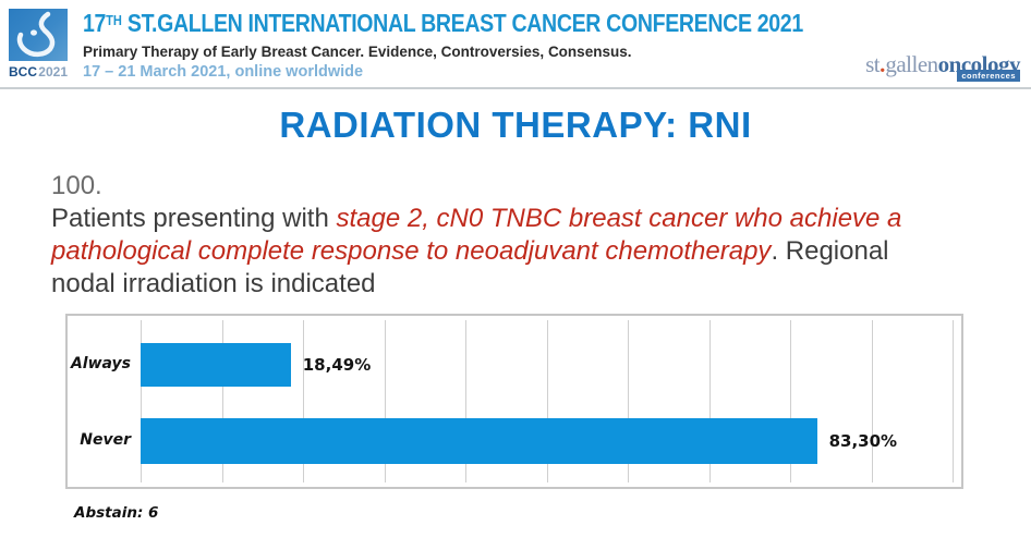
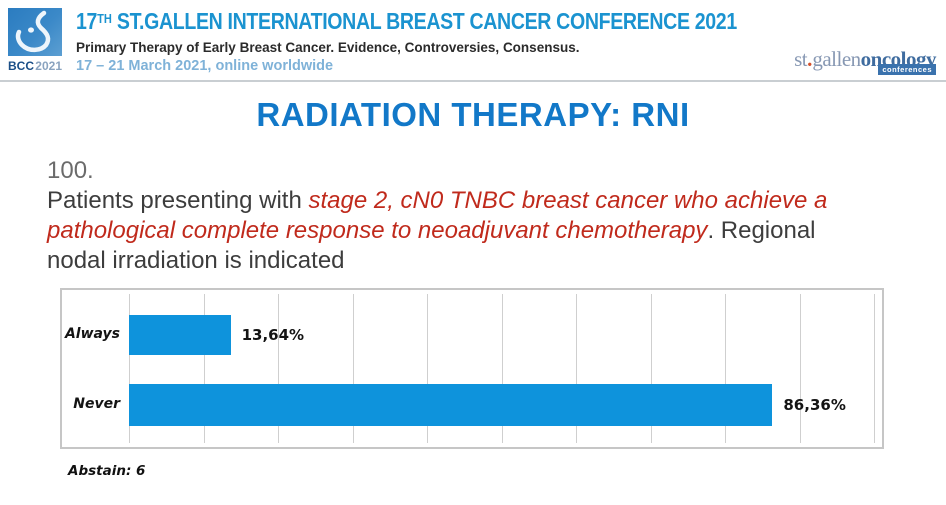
Always: 18,49% -> 13,64%
Never: 83,30% -> 86,36%
